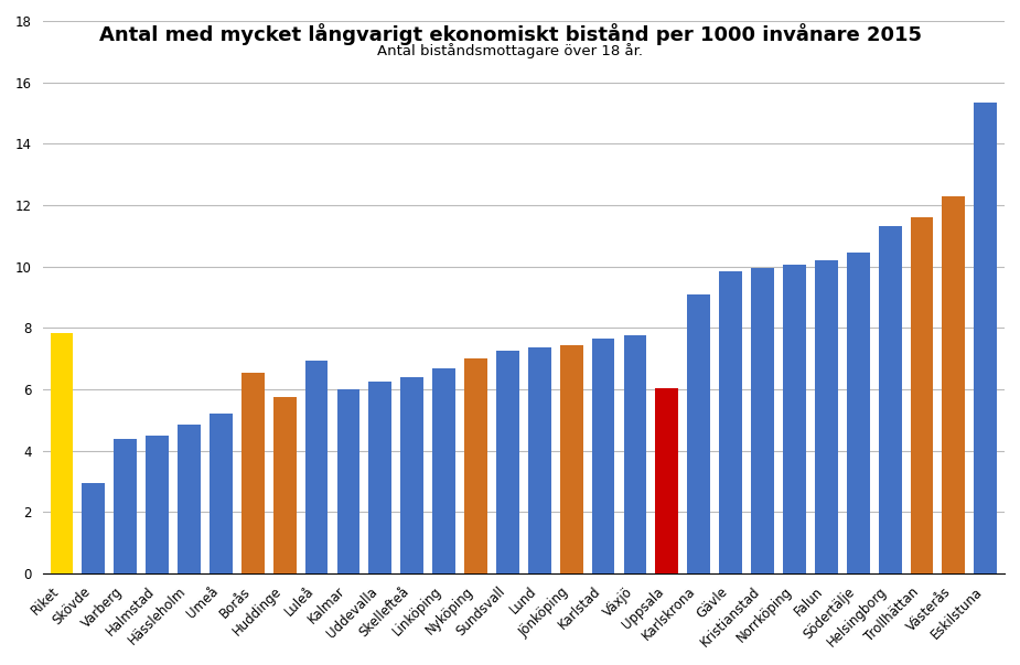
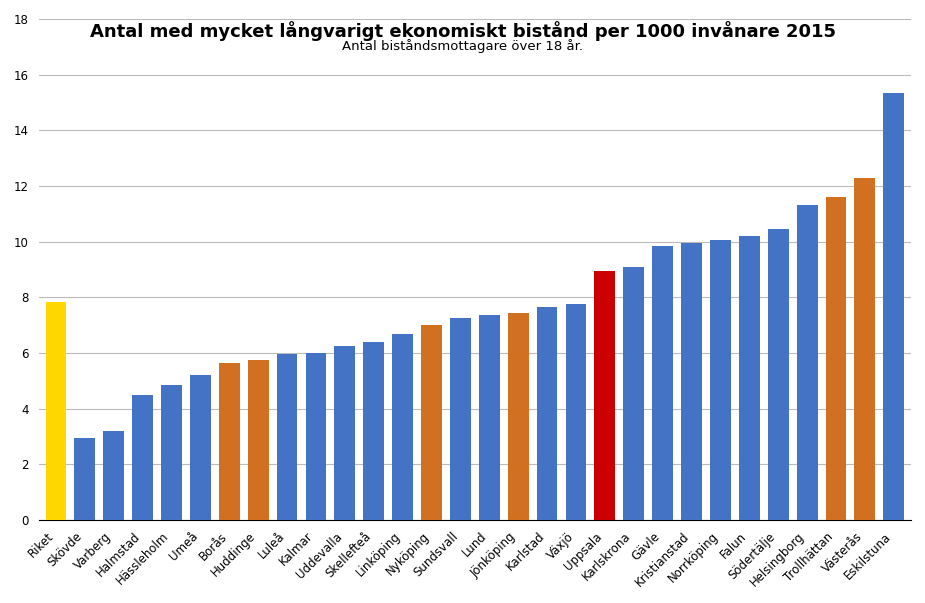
Varberg: 4.40 -> 3.20
Borås: 6.55 -> 5.65
Luleå: 6.95 -> 5.95
Uppsala: 6.05 -> 8.95
